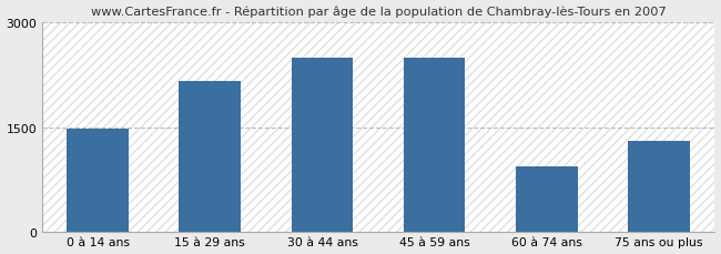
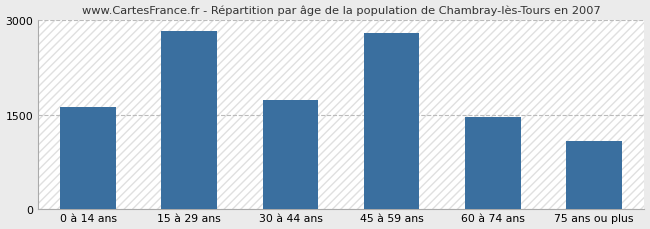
0 à 14 ans: 1480 -> 1620
15 à 29 ans: 2160 -> 2820
30 à 44 ans: 2500 -> 1730
45 à 59 ans: 2500 -> 2790
60 à 74 ans: 940 -> 1460
75 ans ou plus: 1300 -> 1090
